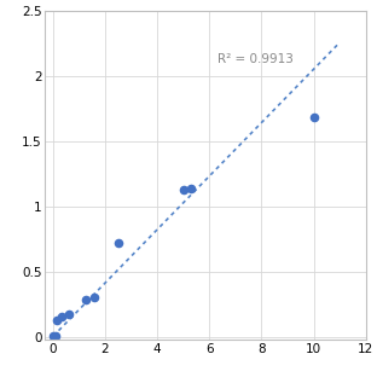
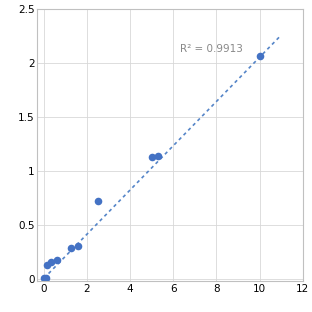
10: 1.69 -> 2.07
